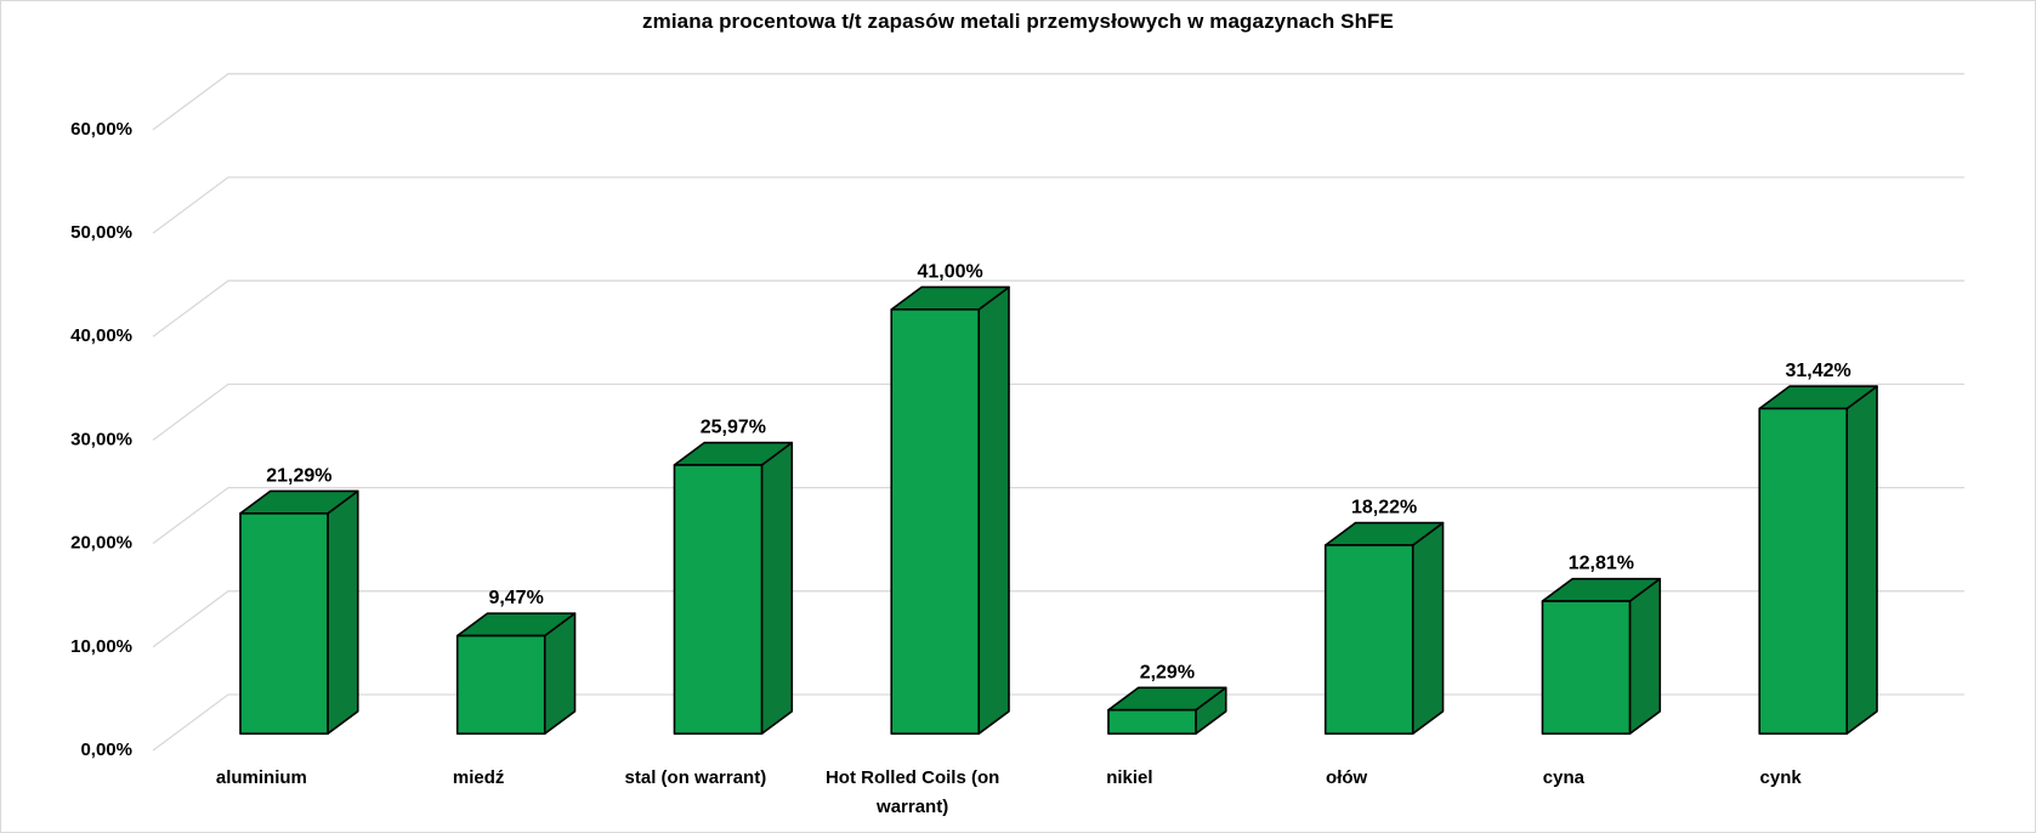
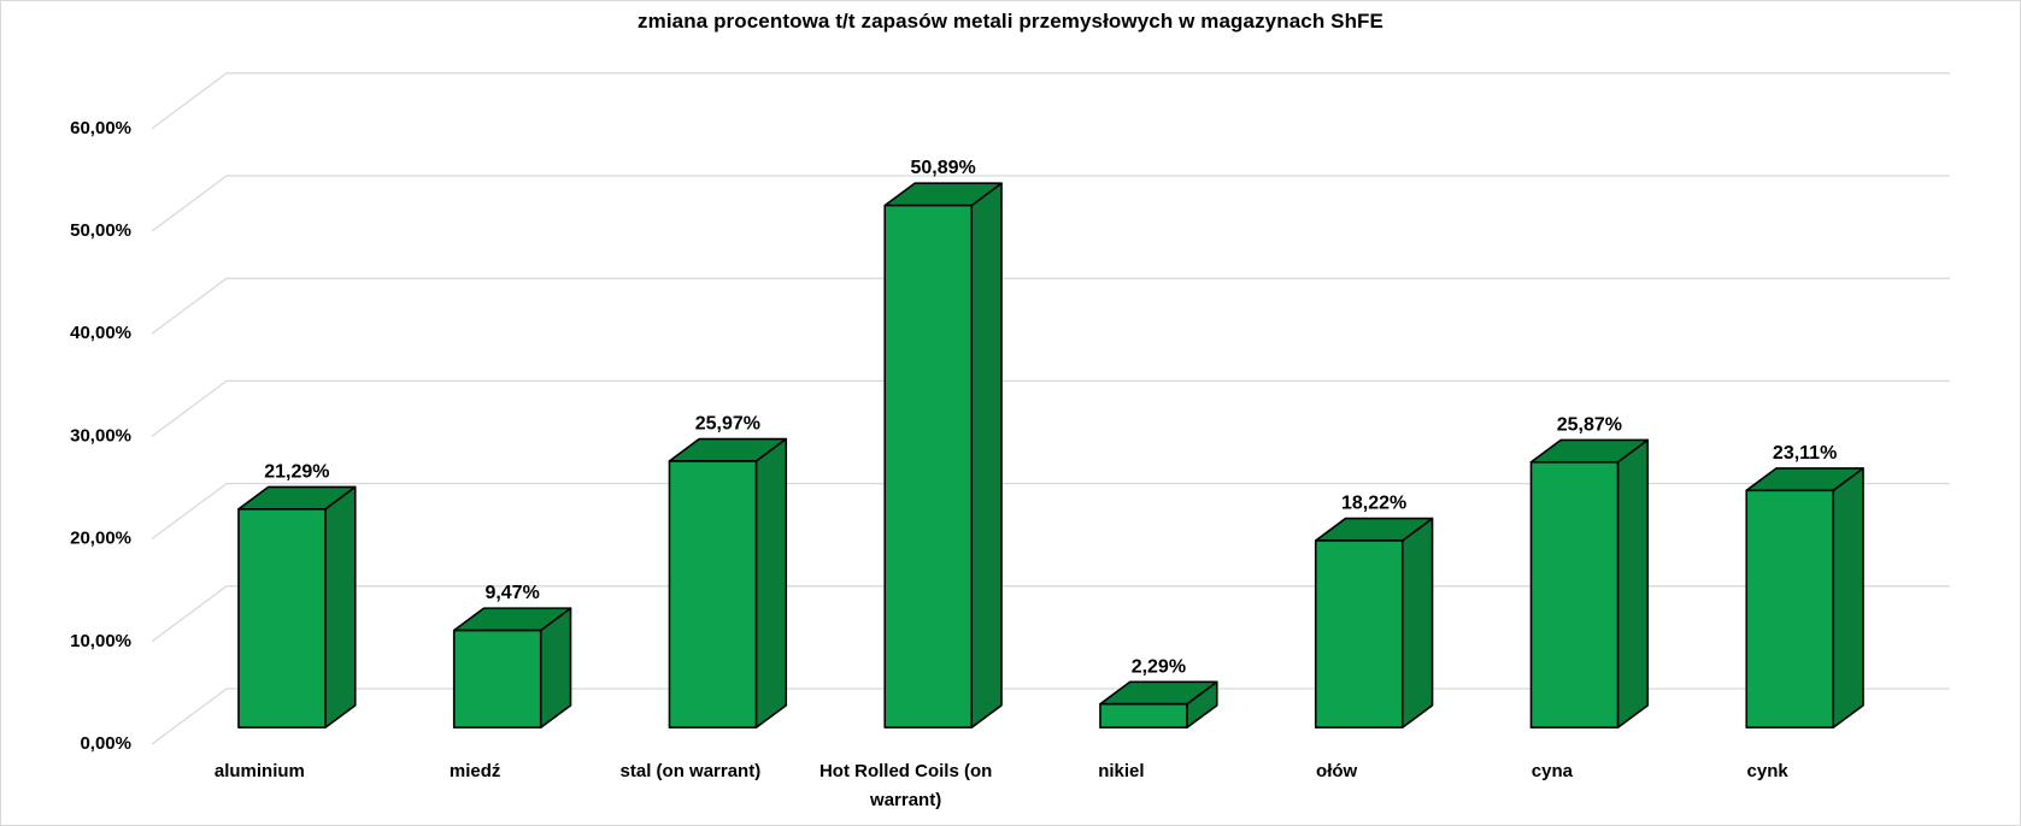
Hot Rolled Coils (on warrant): 41,00% -> 50,89%
cyna: 12,81% -> 25,87%
cynk: 31,42% -> 23,11%
